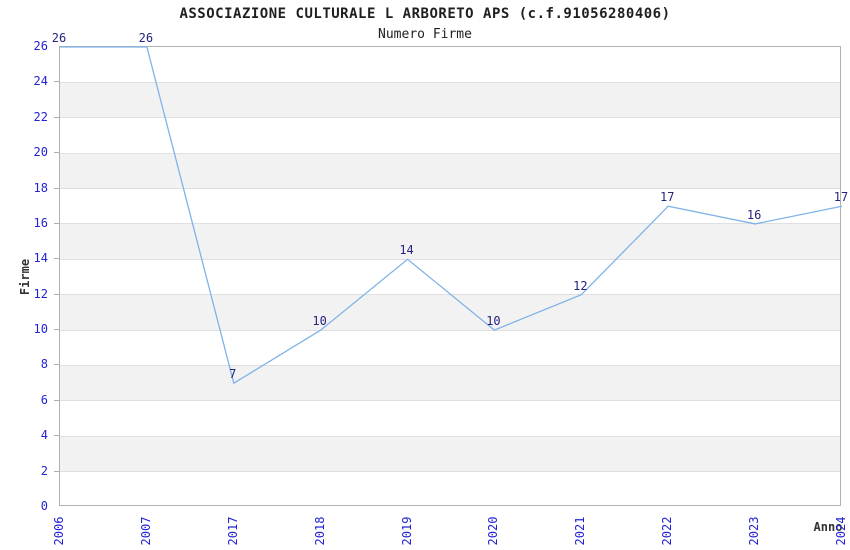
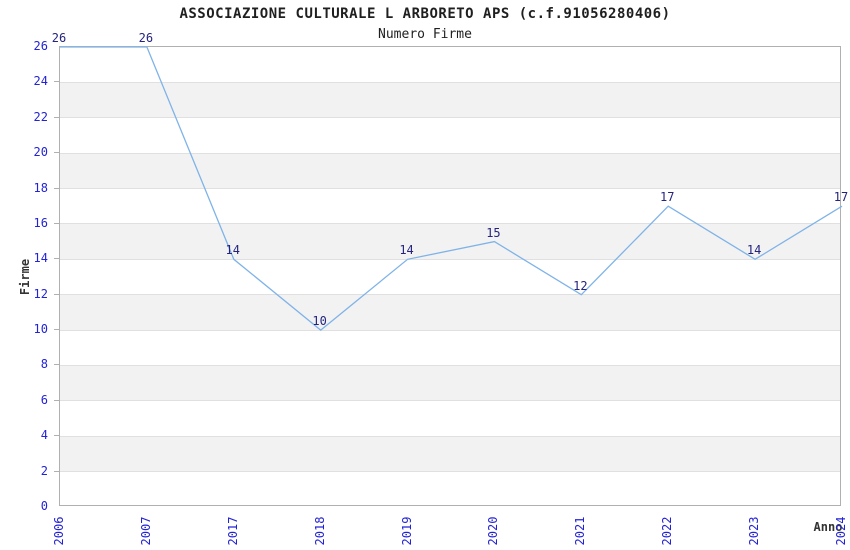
2017: 7 -> 14
2020: 10 -> 15
2023: 16 -> 14
